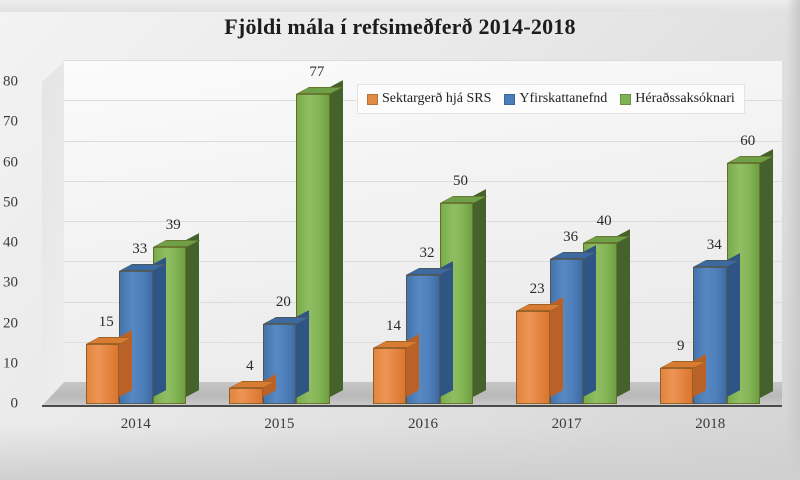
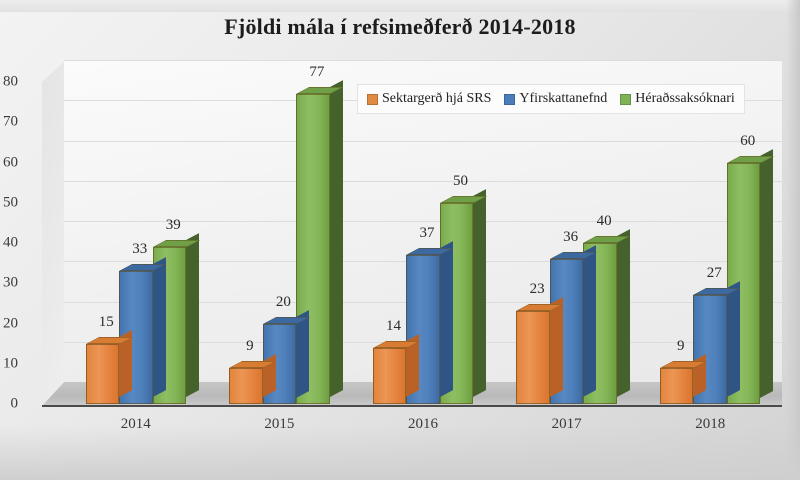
Sektargerð hjá SRS/2015: 4 -> 9
Yfirskattanefnd/2016: 32 -> 37
Yfirskattanefnd/2018: 34 -> 27
